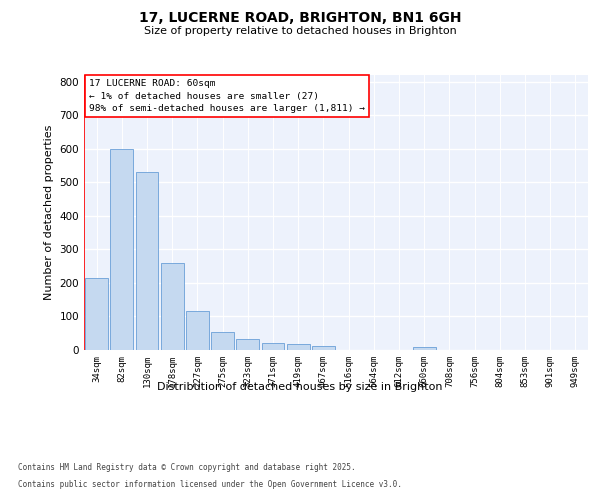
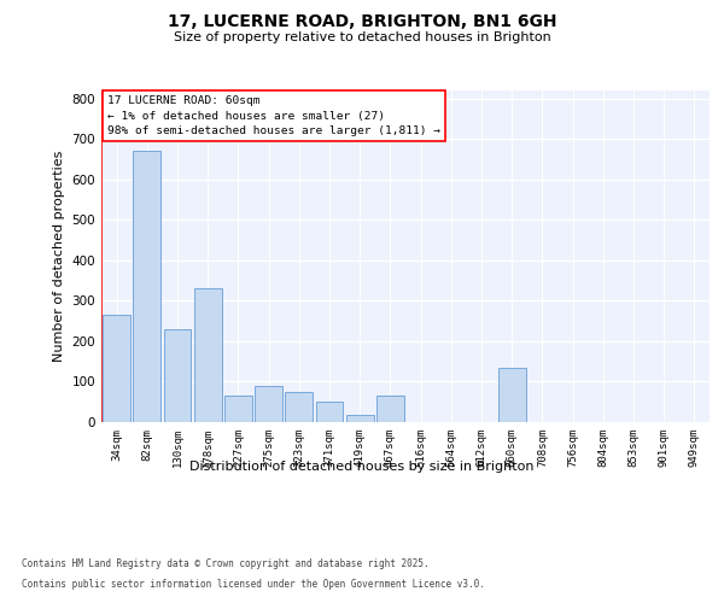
34sqm: 215 -> 265
82sqm: 600 -> 670
130sqm: 530 -> 230
178sqm: 258 -> 330
227sqm: 115 -> 65
275sqm: 55 -> 90
323sqm: 32 -> 75
371sqm: 20 -> 50
467sqm: 13 -> 65
660sqm: 8 -> 135
